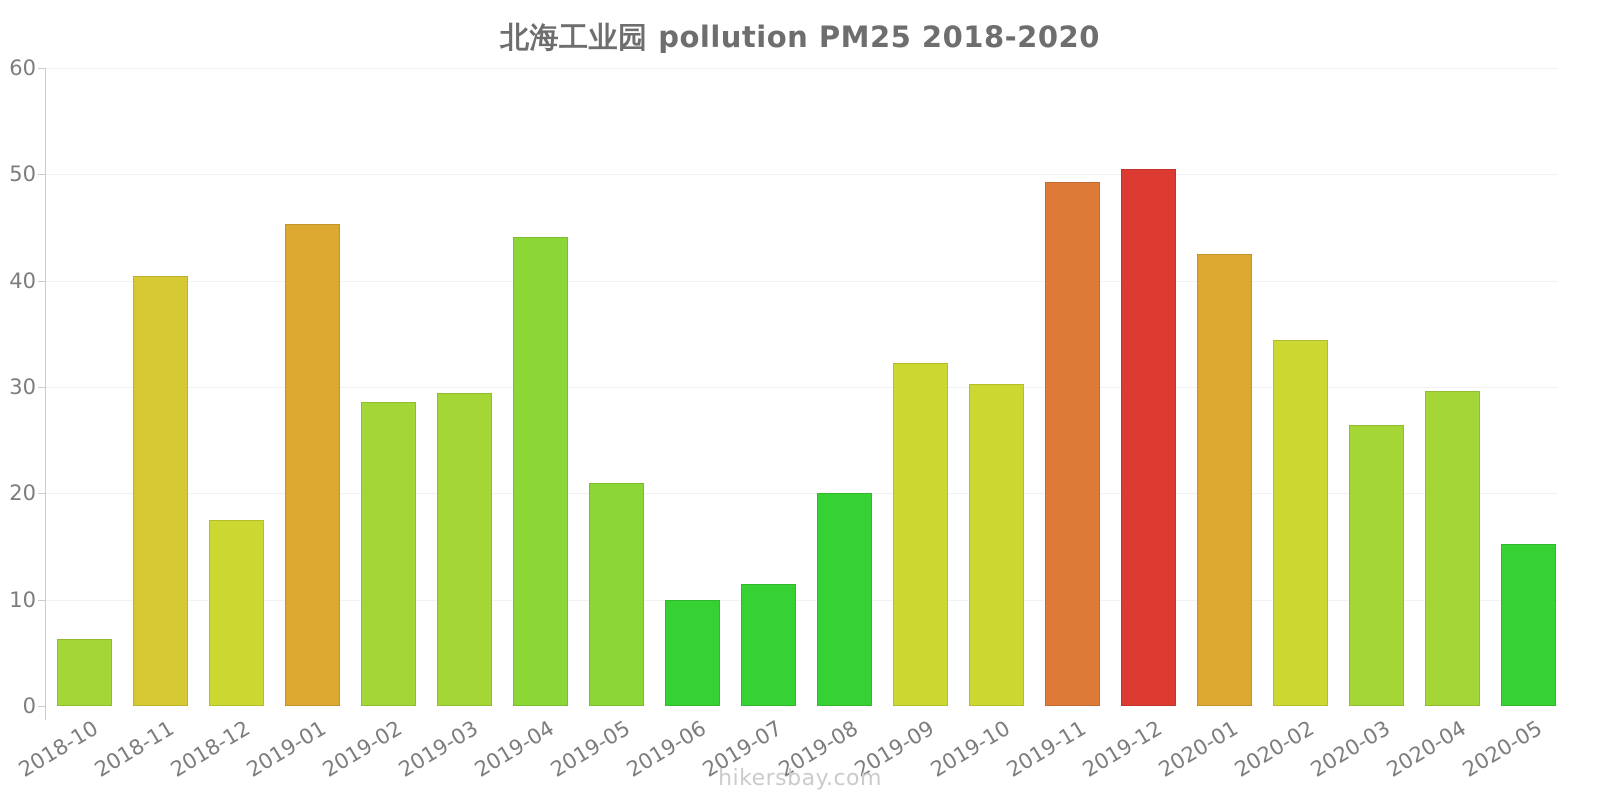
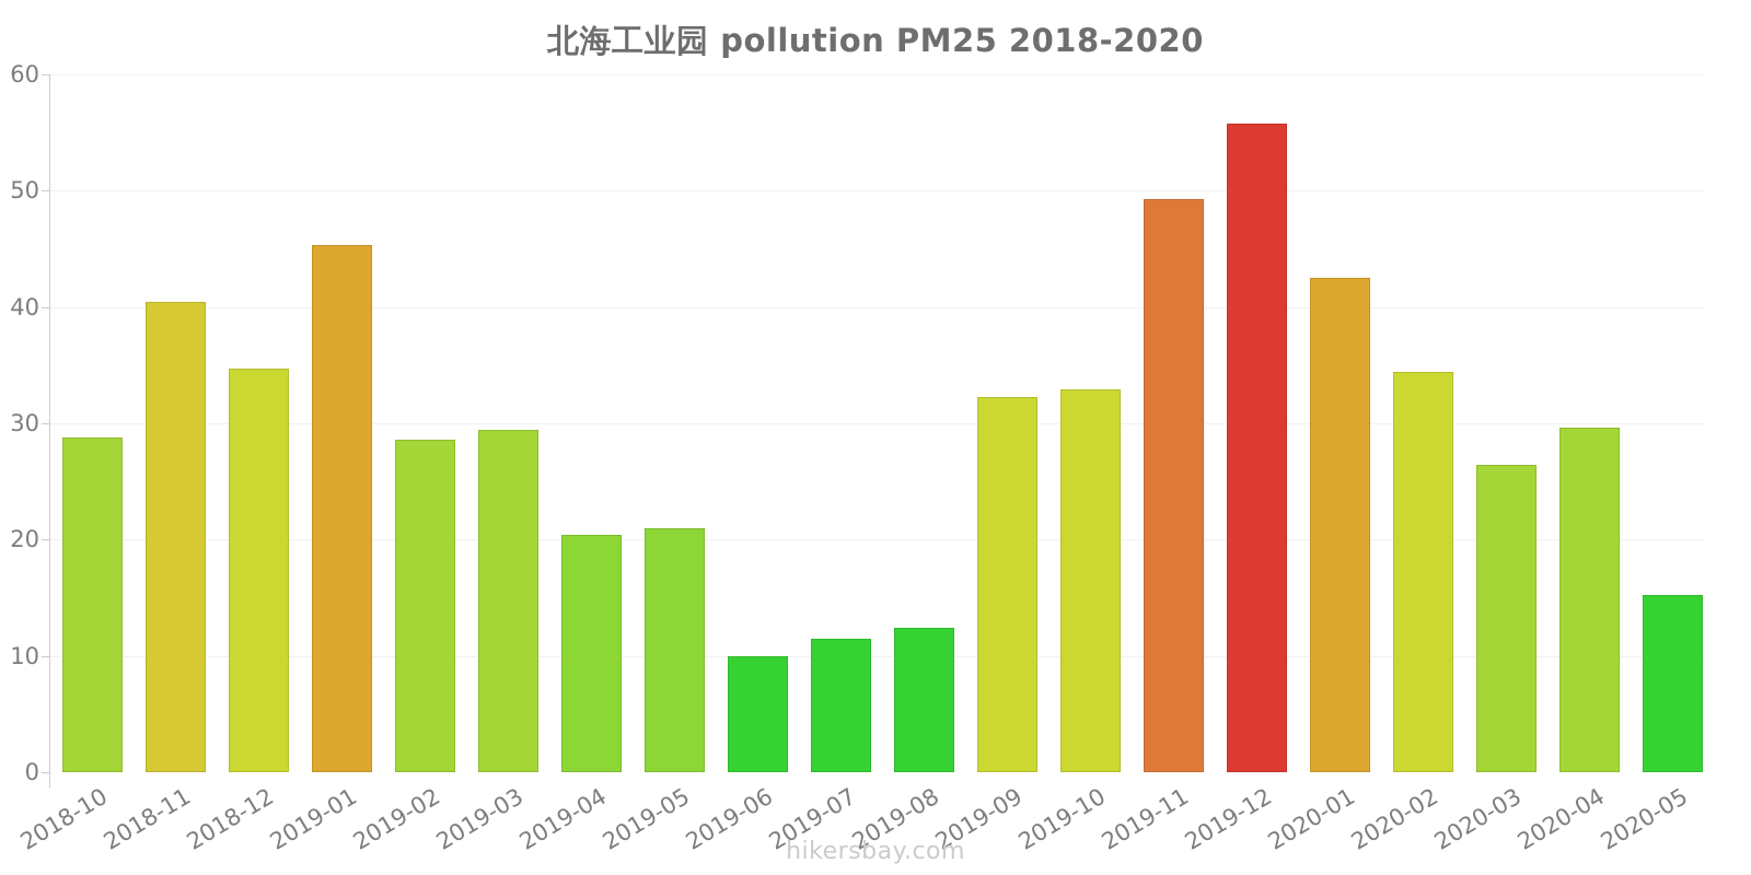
2018-10: 6.3 -> 28.8
2018-12: 17.5 -> 34.7
2019-04: 44.1 -> 20.4
2019-08: 20.0 -> 12.4
2019-10: 30.3 -> 32.9
2019-12: 50.5 -> 55.8
